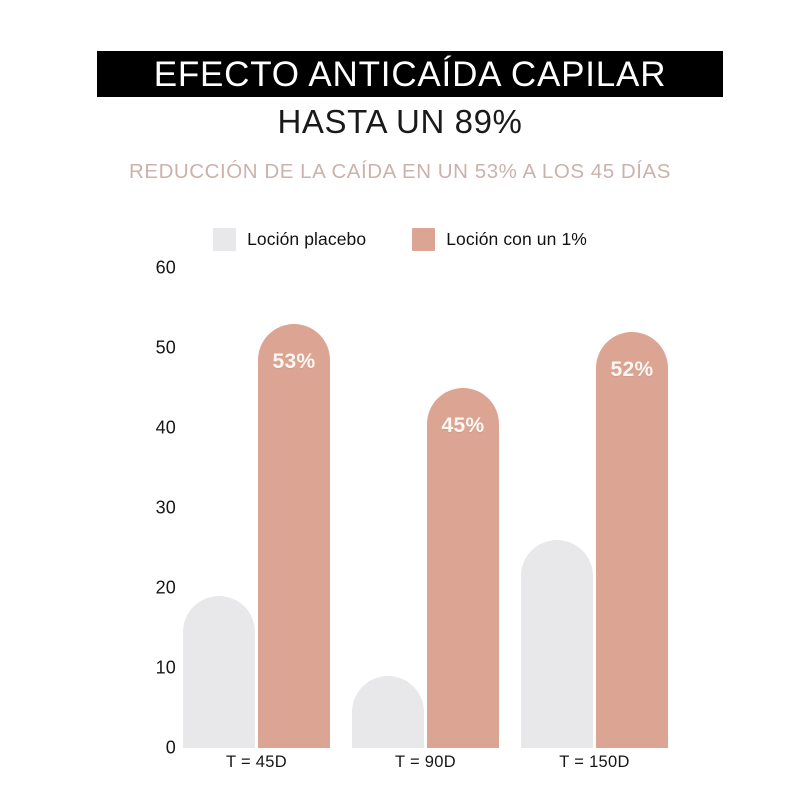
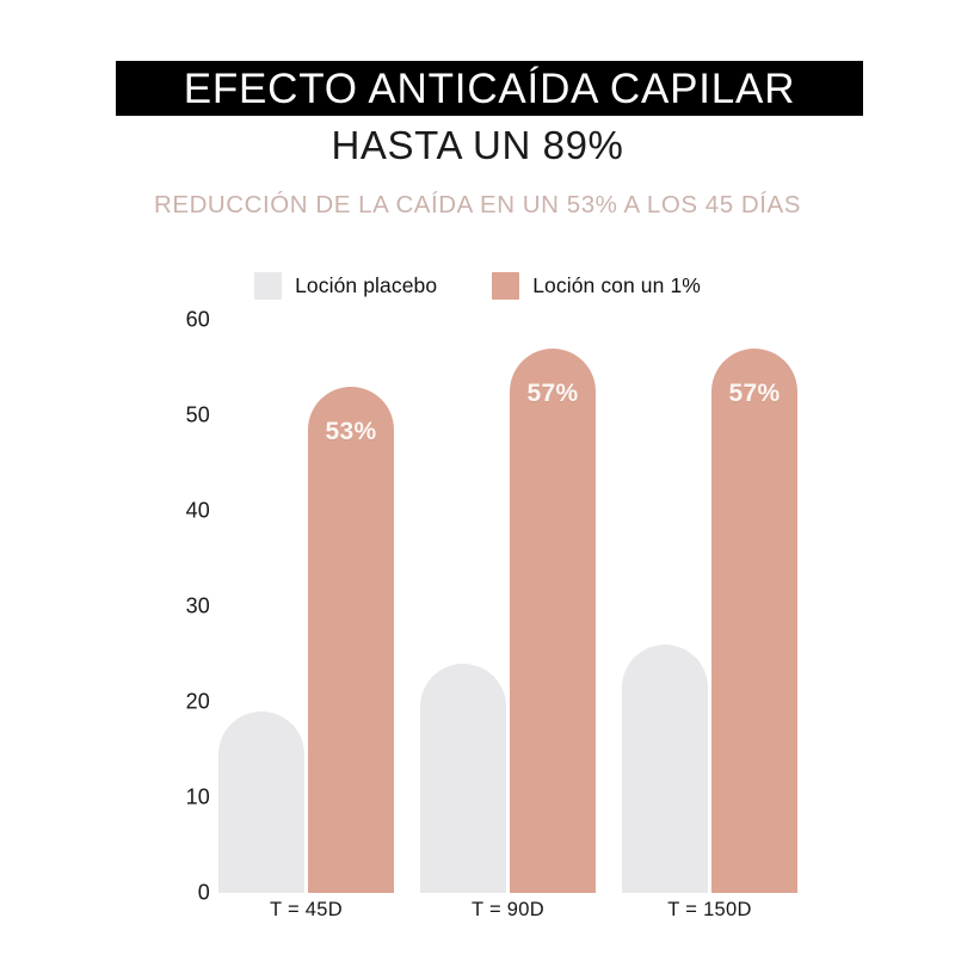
Loción placebo/T = 90D: 9 -> 24
Loción con un 1%/T = 90D: 45% -> 57%
Loción con un 1%/T = 150D: 52% -> 57%
